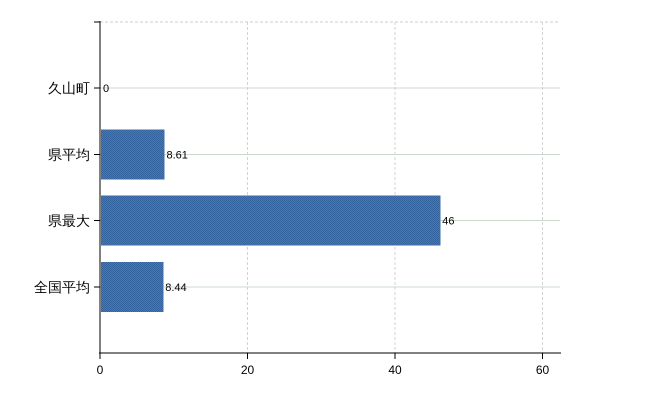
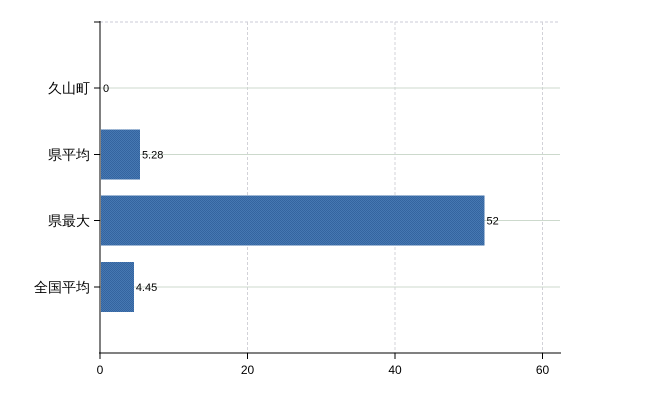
県平均: 8.61 -> 5.28
県最大: 46 -> 52
全国平均: 8.44 -> 4.45
